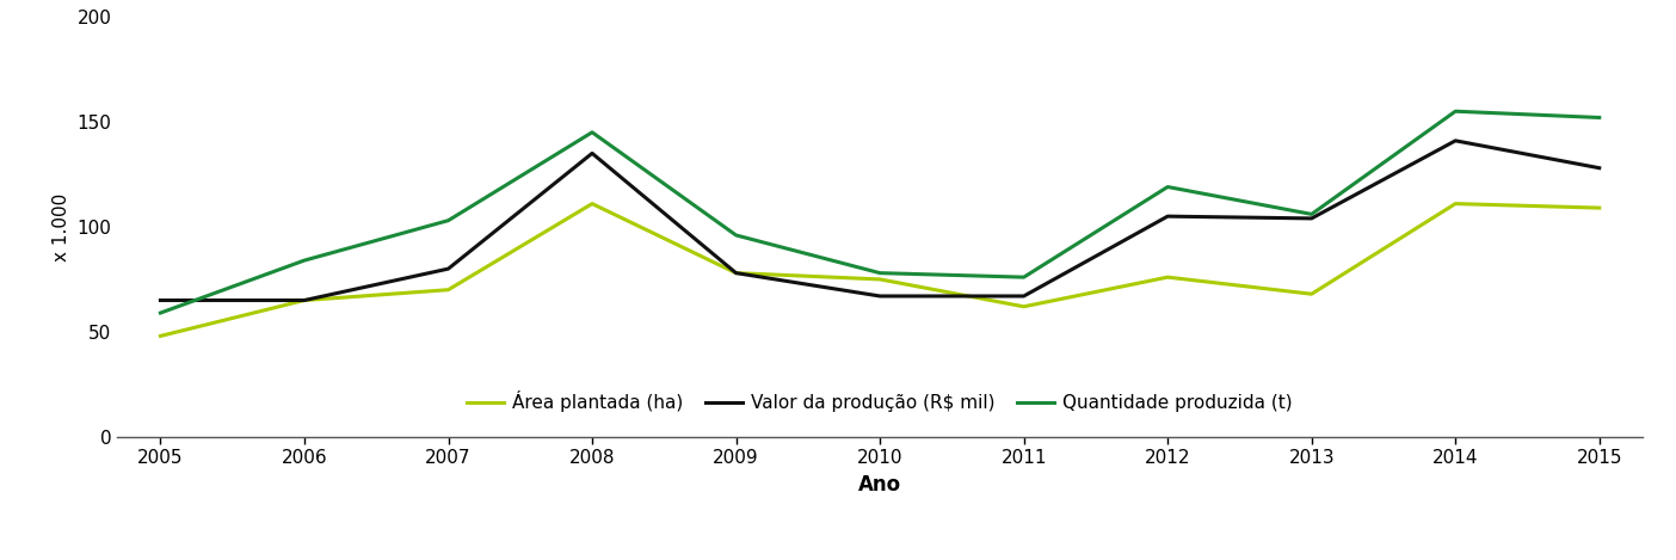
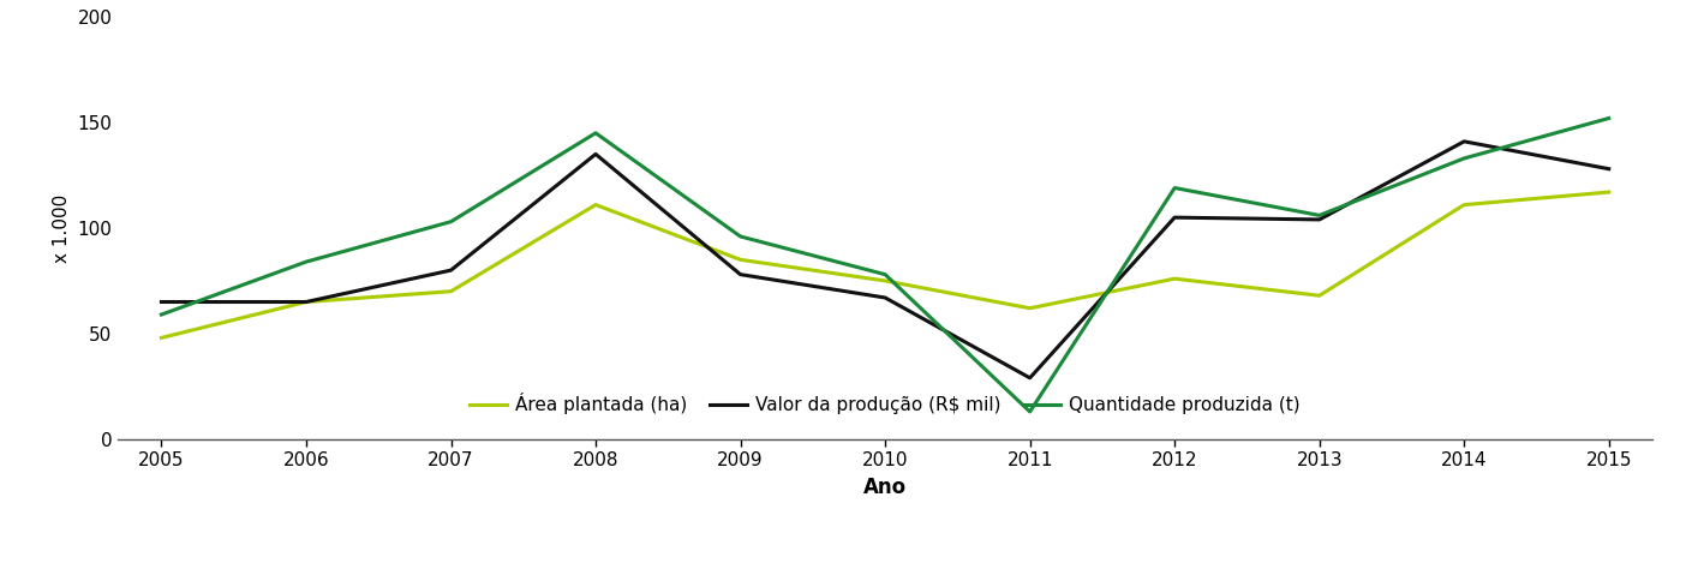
Área plantada (ha)/2009: 78 -> 85
Valor da produção (R$ mil)/2011: 67 -> 29
Quantidade produzida (t)/2011: 76 -> 13
Quantidade produzida (t)/2014: 155 -> 133
Área plantada (ha)/2015: 109 -> 117
